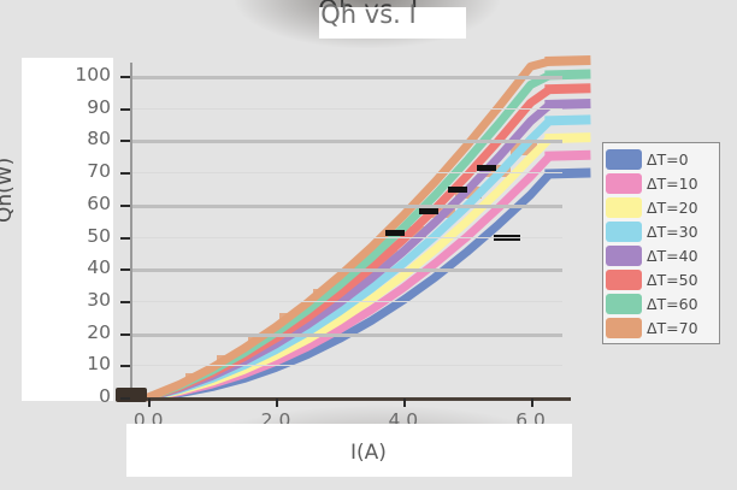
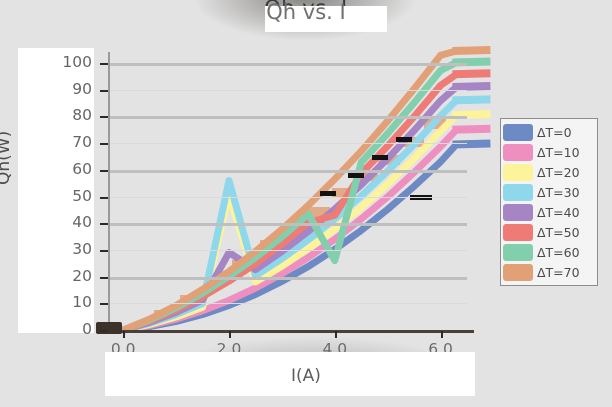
ΔT=20/2.0: 13 -> 51
ΔT=30/2.0: 15 -> 56
ΔT=40/2.0: 16 -> 29
ΔT=50/4.0: 49 -> 43
ΔT=60/4.0: 53 -> 26
